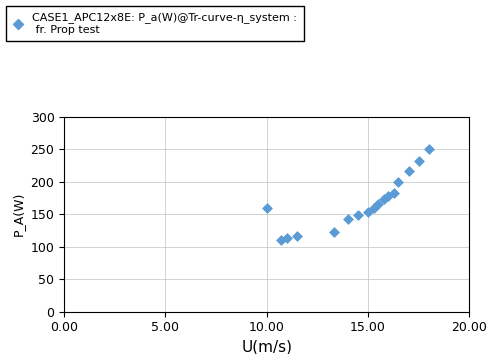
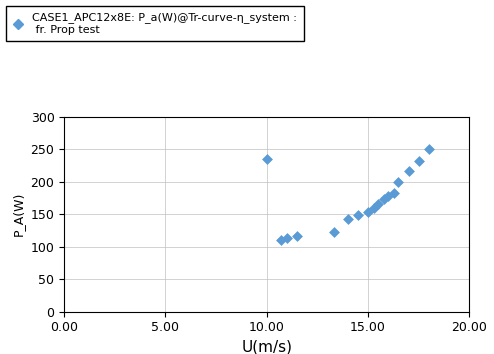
10.00: 160 -> 235
